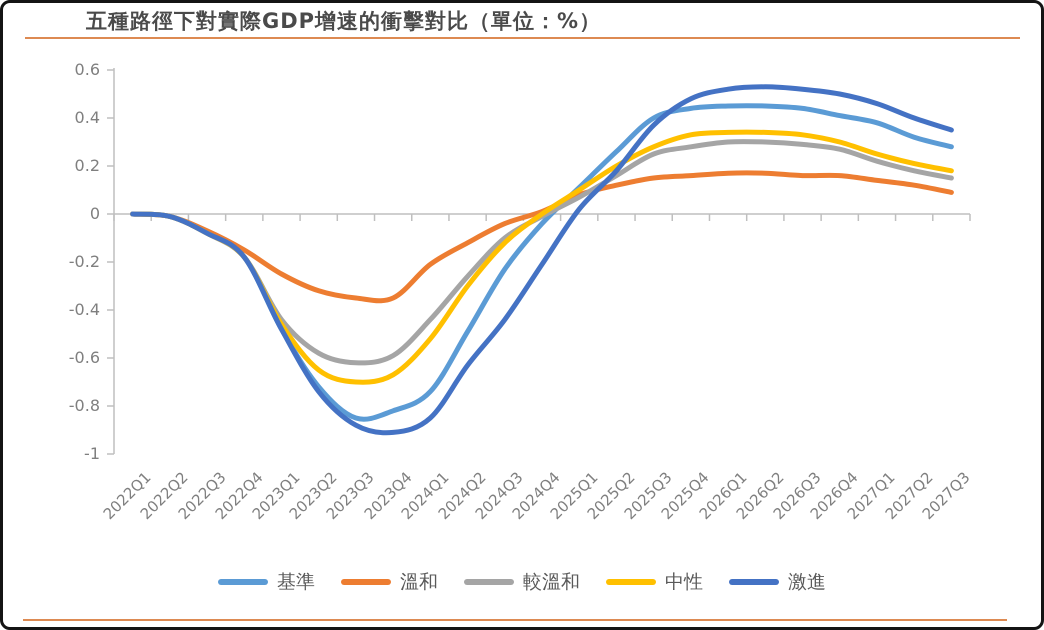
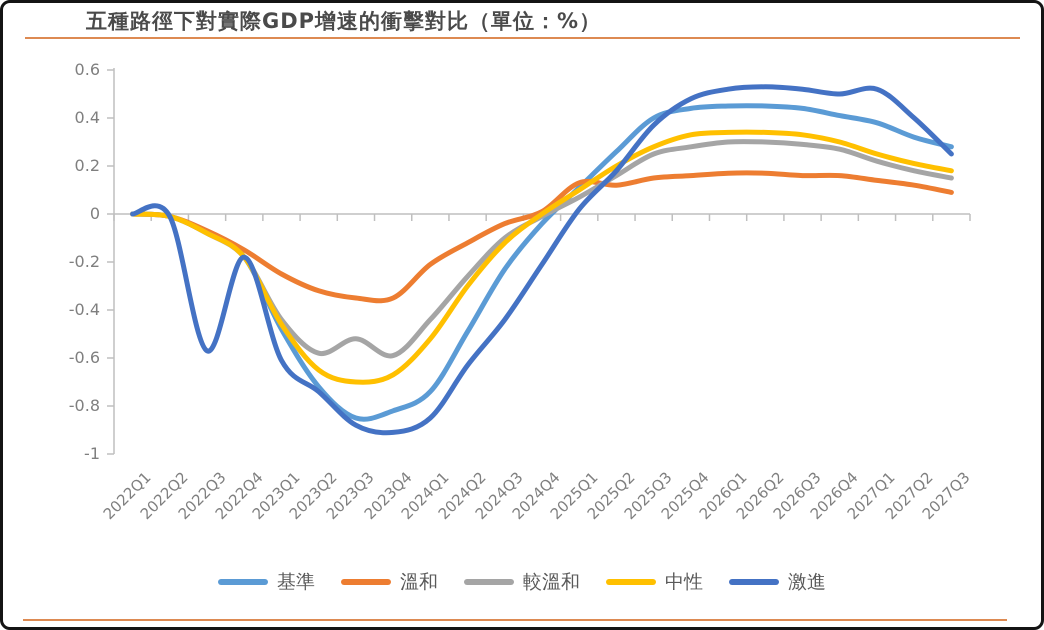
激進/2022Q3: -0.08 -> -0.57
激進/2023Q1: -0.48 -> -0.61
較溫和/2023Q3: -0.62 -> -0.52
溫和/2025Q1: 0.08 -> 0.13
激進/2027Q1: 0.46 -> 0.52
激進/2027Q3: 0.35 -> 0.25
